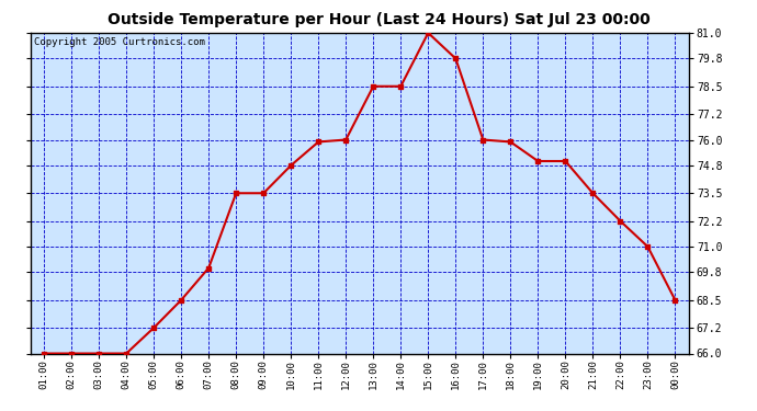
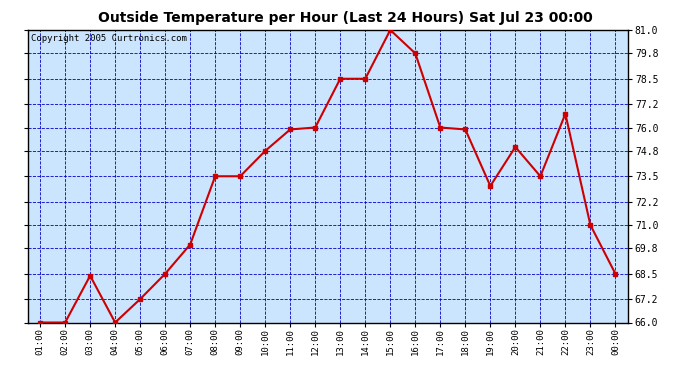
03:00: 66.0 -> 68.4
19:00: 75.0 -> 73.0
22:00: 72.2 -> 76.7
